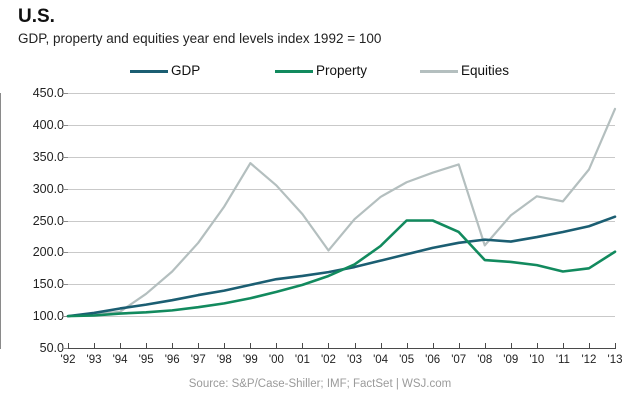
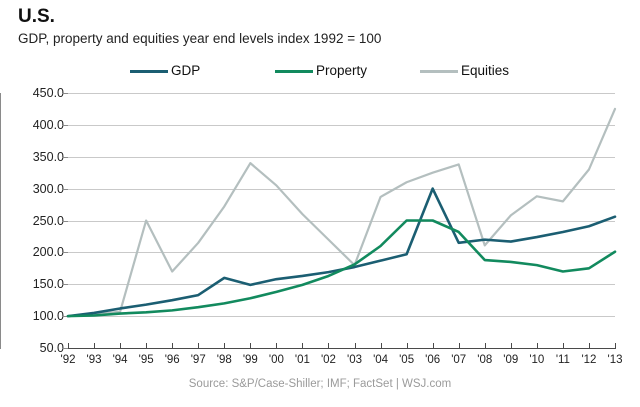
Equities/'95: 140 -> 250
GDP/'98: 140 -> 160
Equities/'02: 200 -> 220
Equities/'03: 250 -> 180
GDP/'06: 210 -> 300
